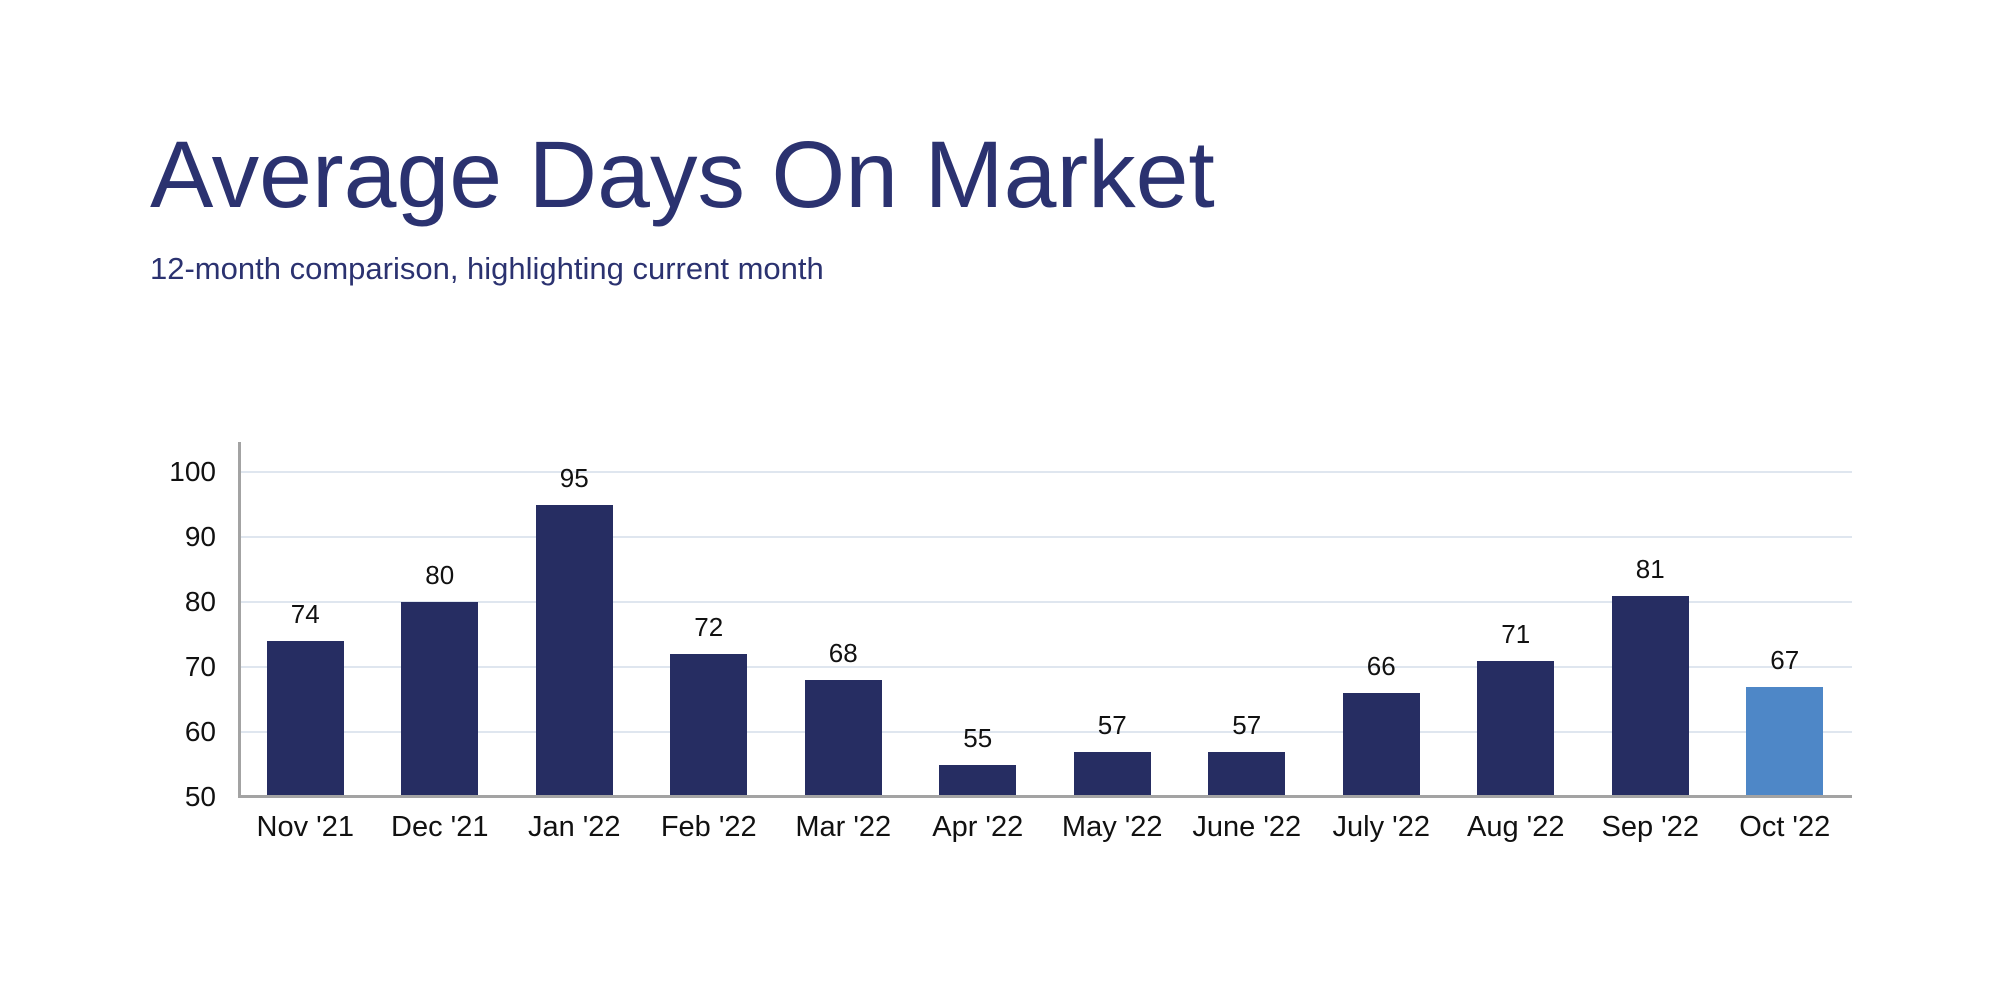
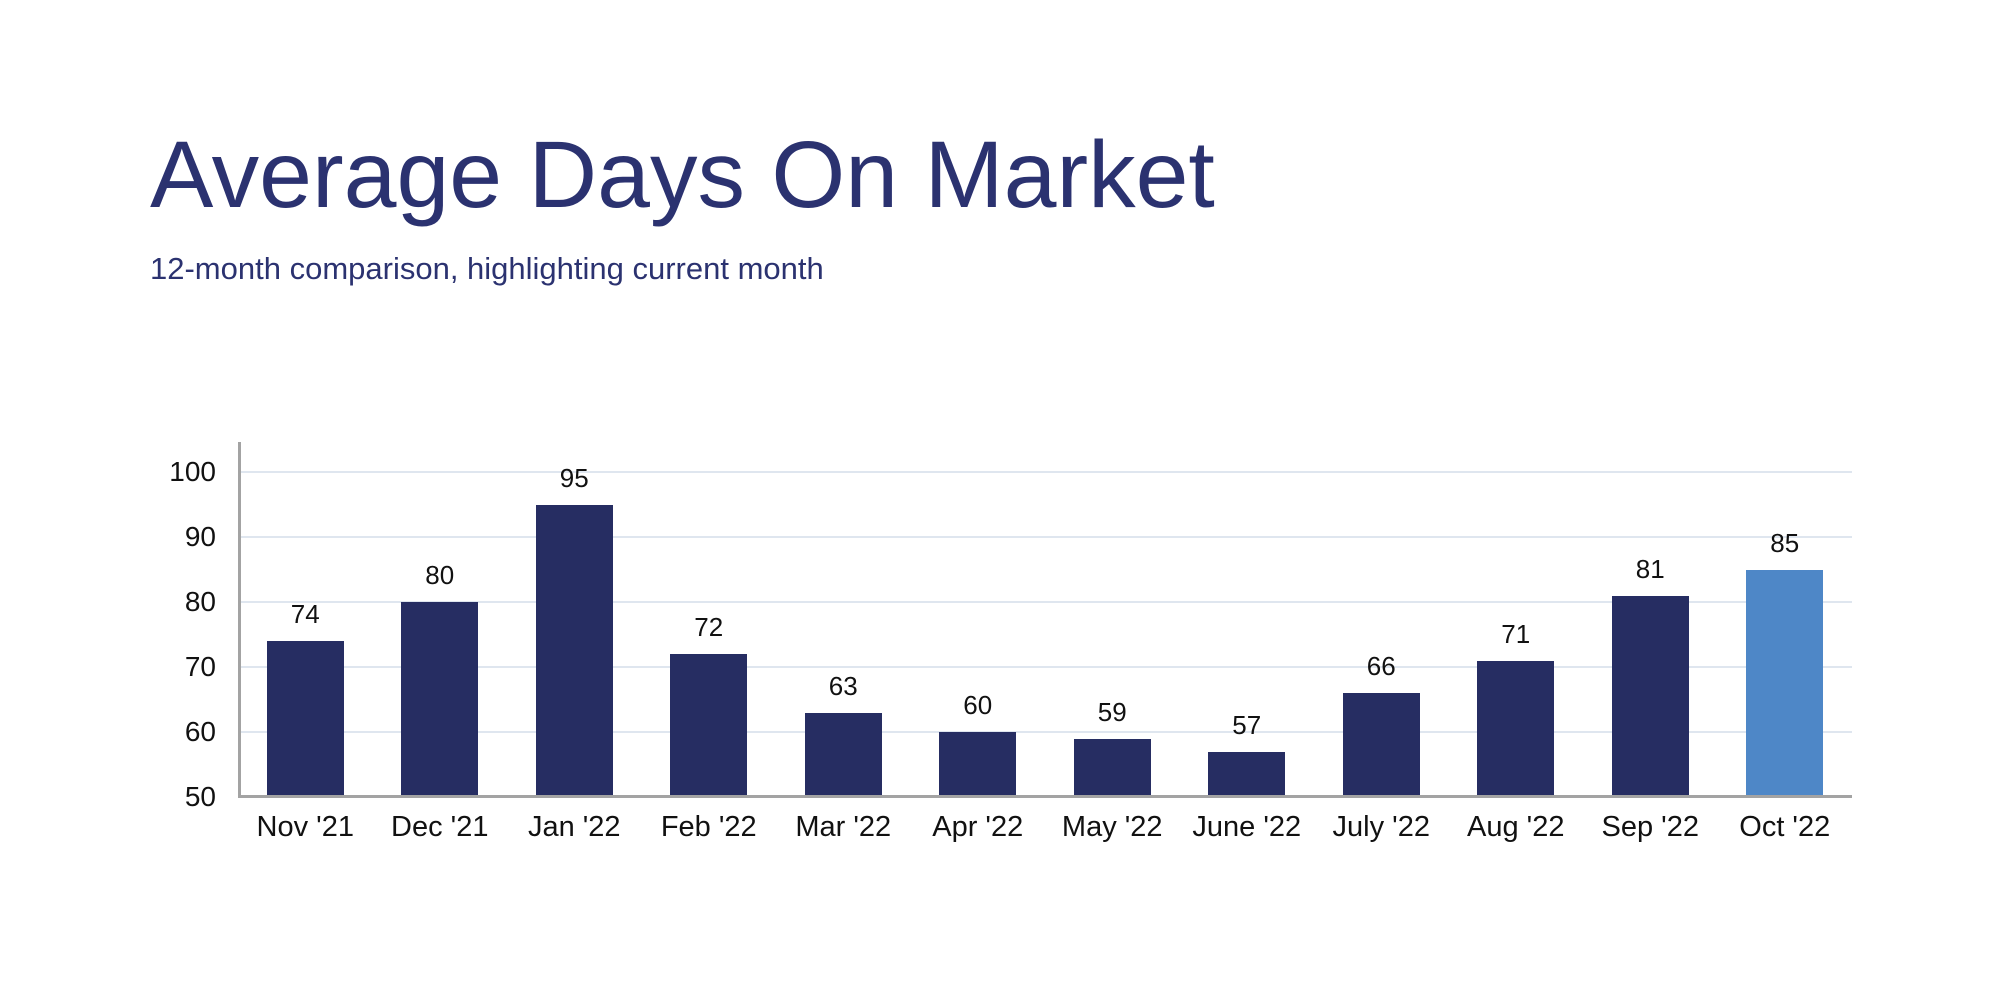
Mar '22: 68 -> 63
Apr '22: 55 -> 60
May '22: 57 -> 59
Oct '22: 67 -> 85
